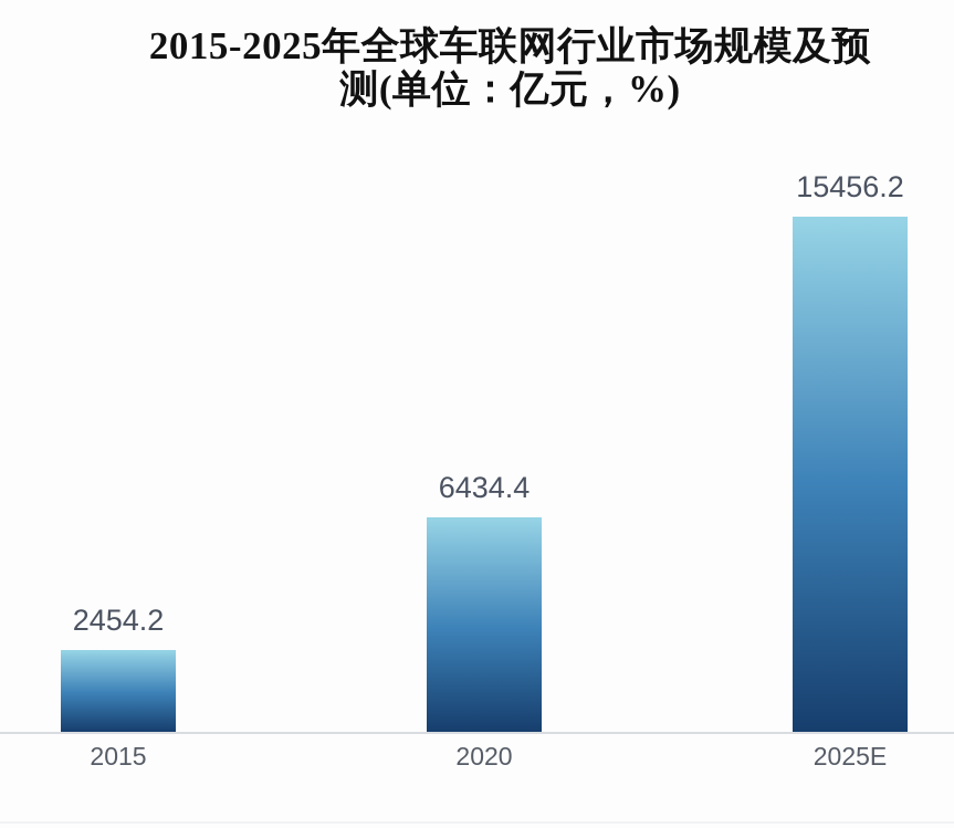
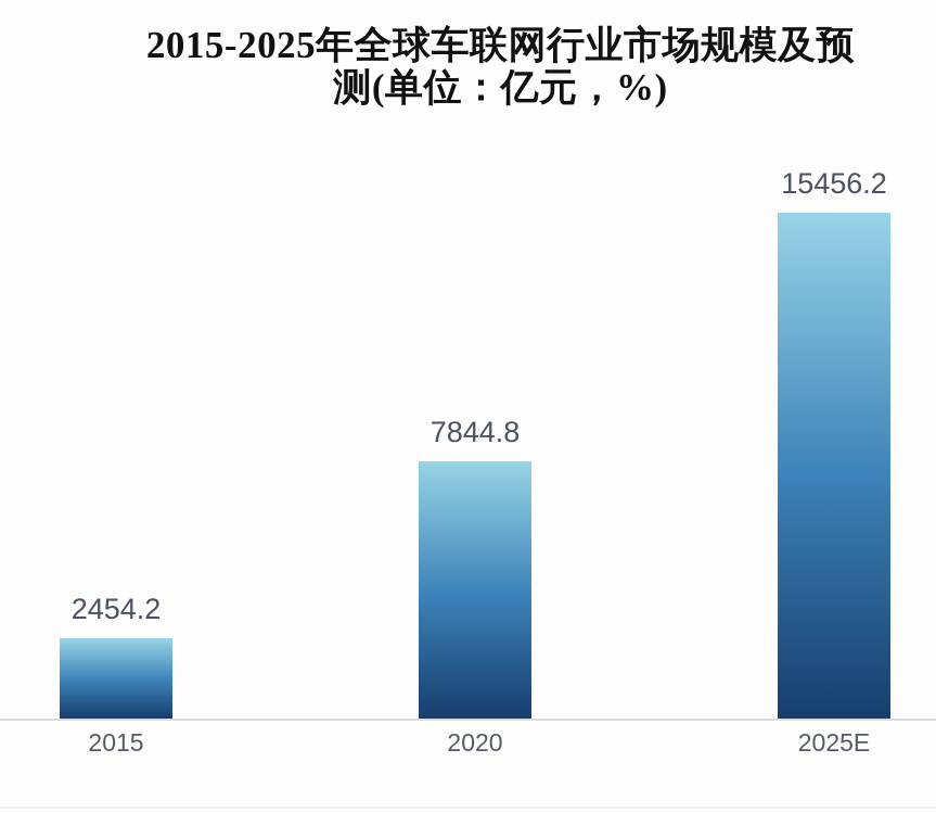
2020: 6434.4 -> 7844.8
